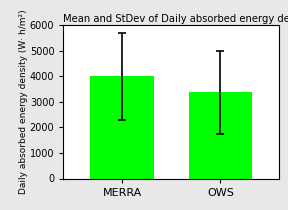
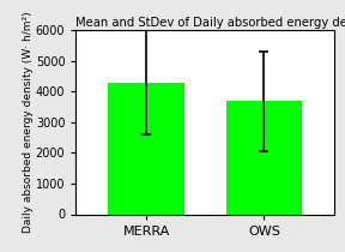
MERRA: 4000 -> 4300
OWS: 3400 -> 3700
